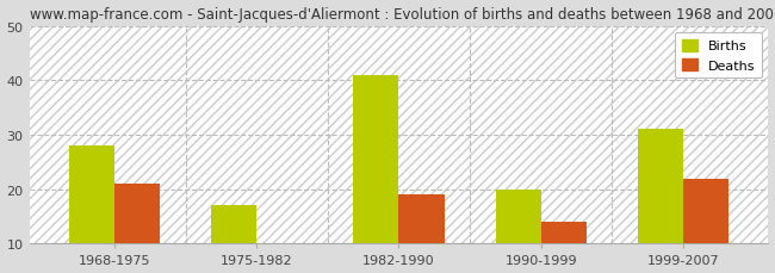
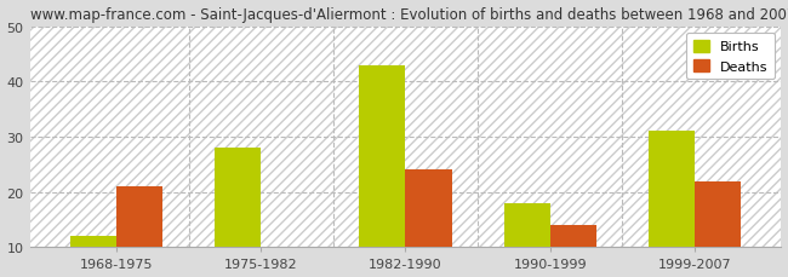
Births/1968-1975: 28 -> 12
Births/1975-1982: 17 -> 28
Births/1982-1990: 41 -> 43
Deaths/1982-1990: 19 -> 24
Births/1990-1999: 20 -> 18
